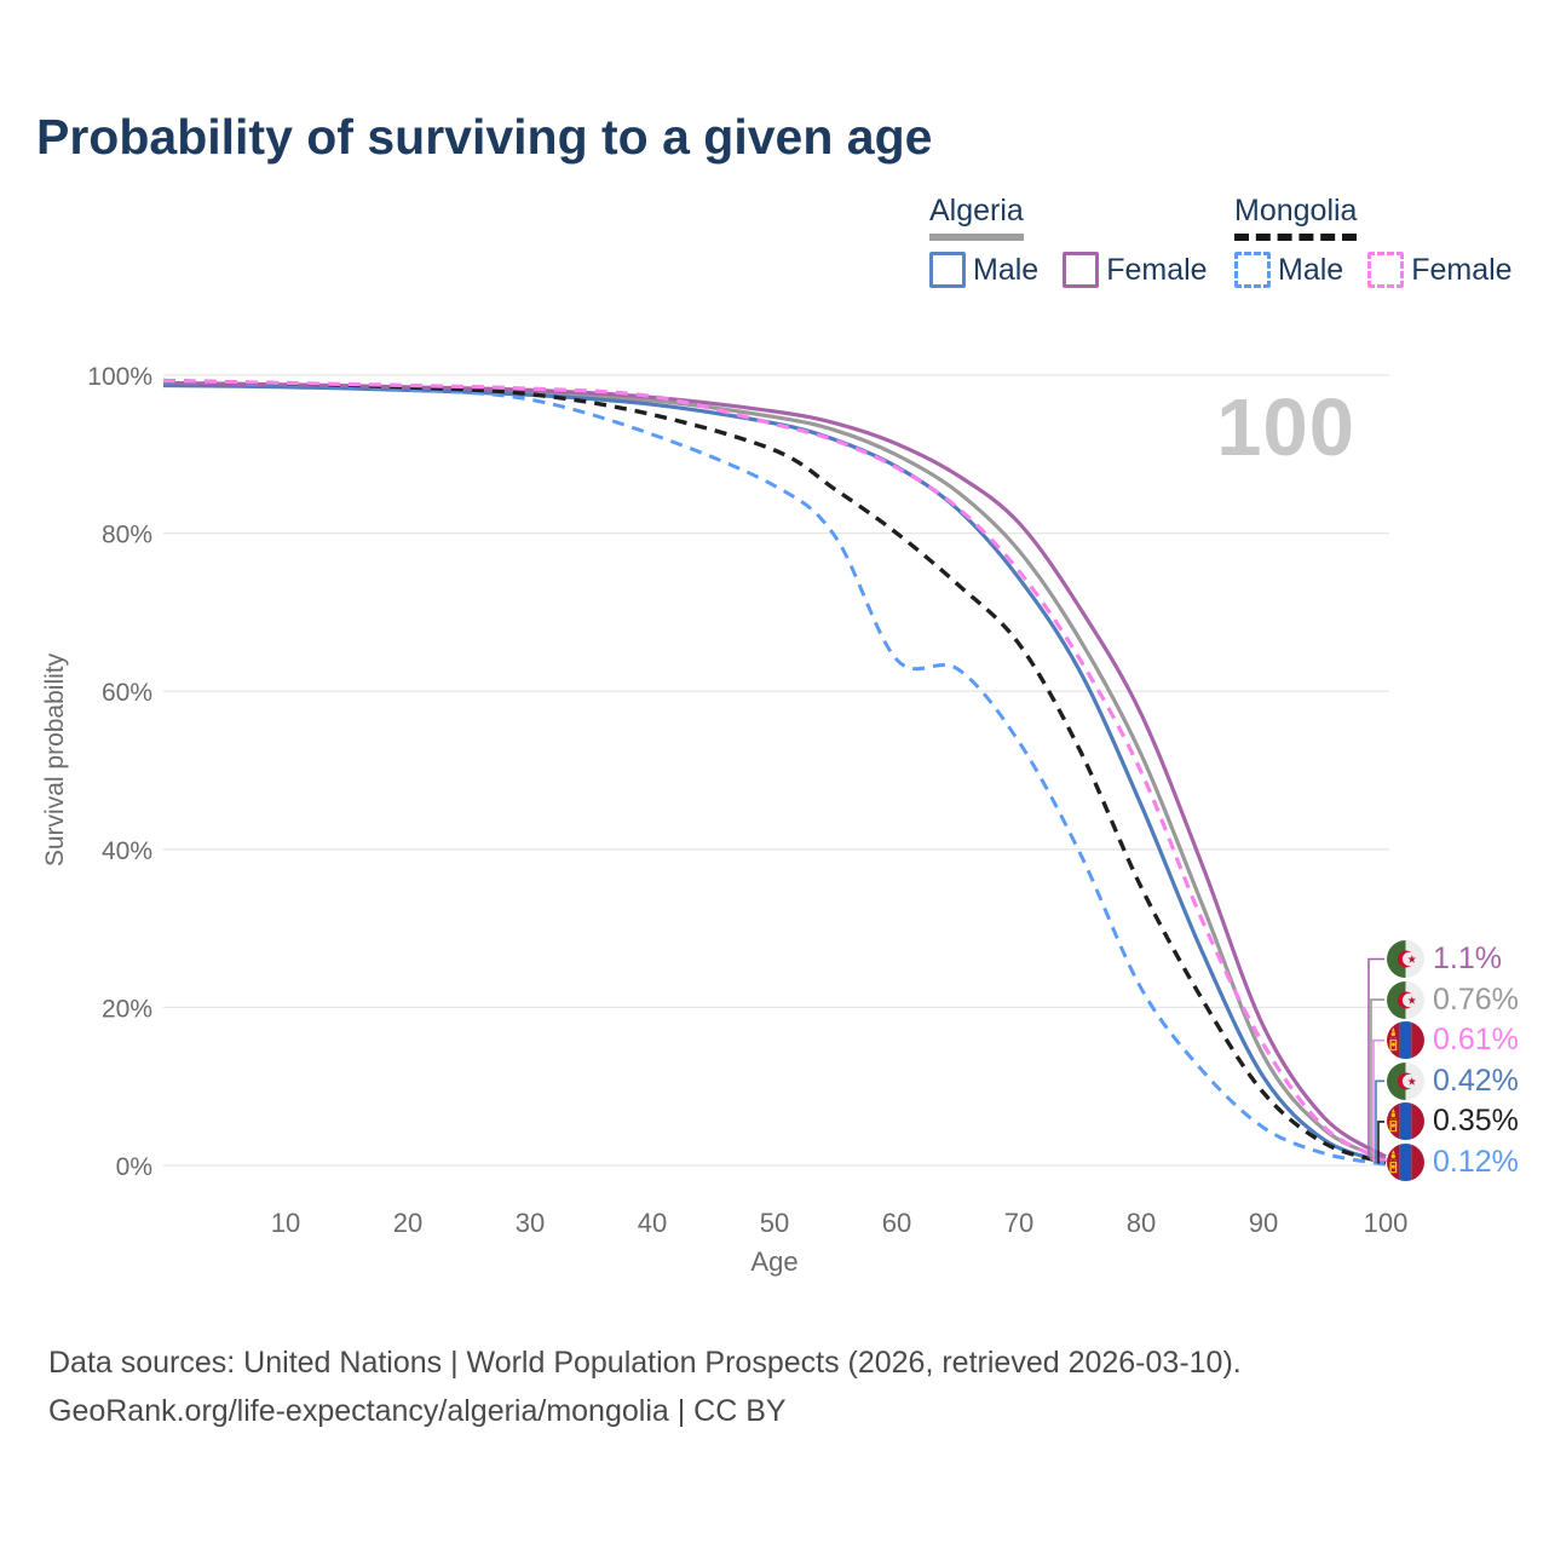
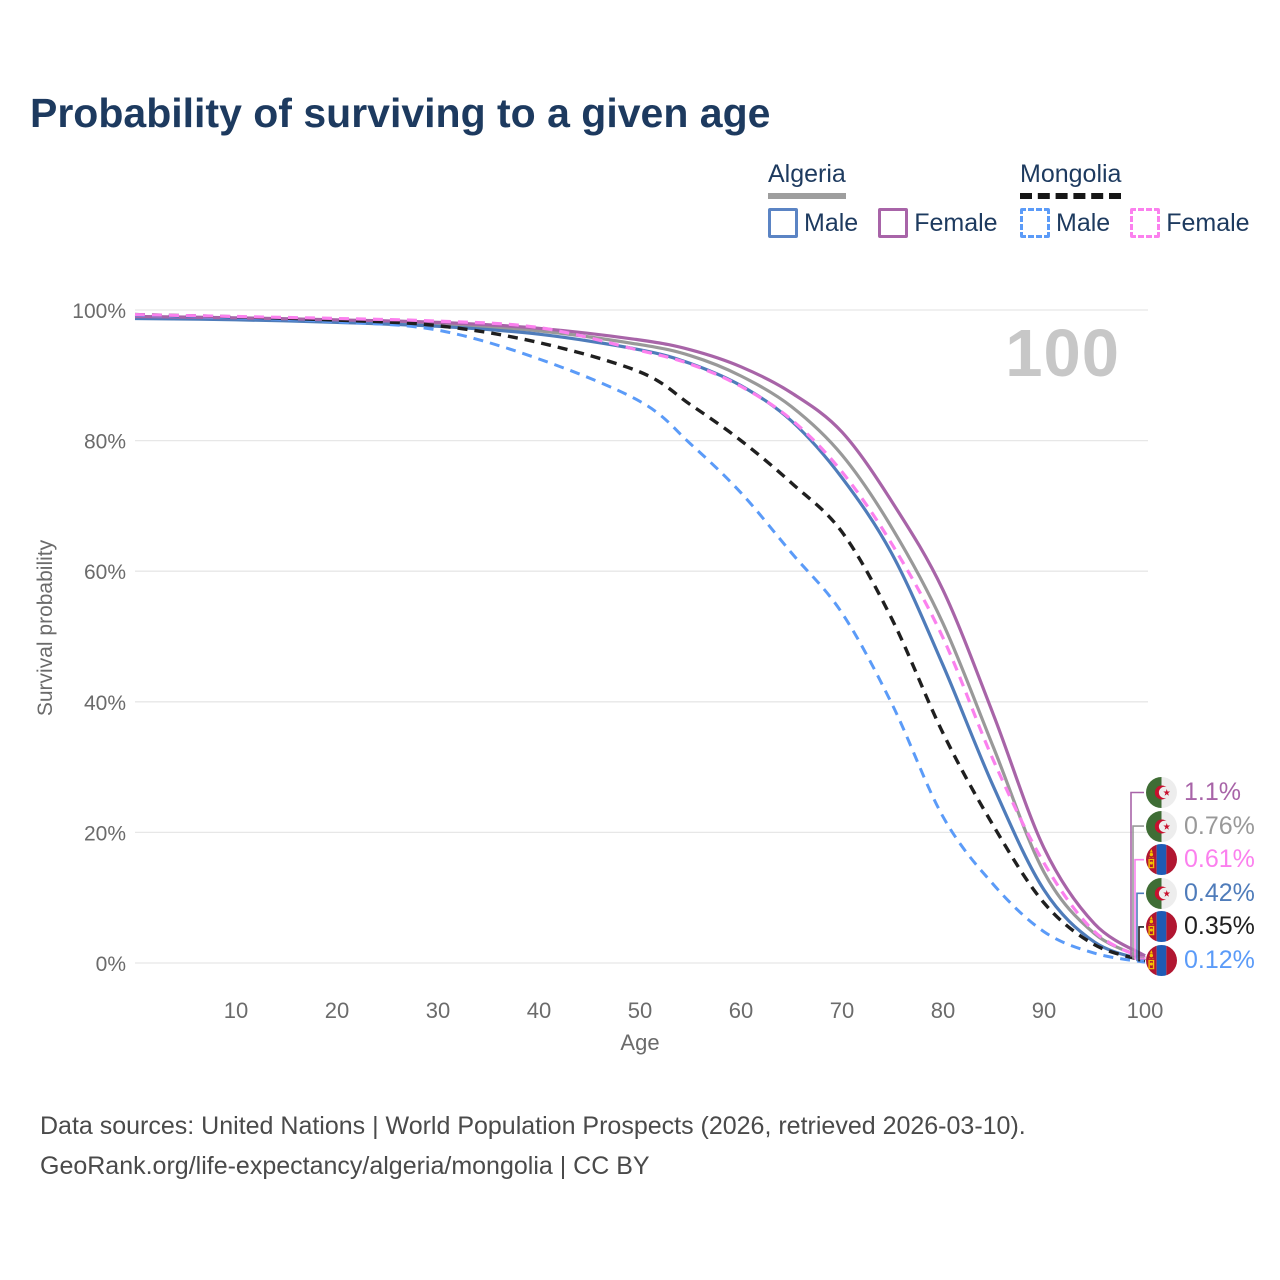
Mongolia Male/60: 64% -> 72%
